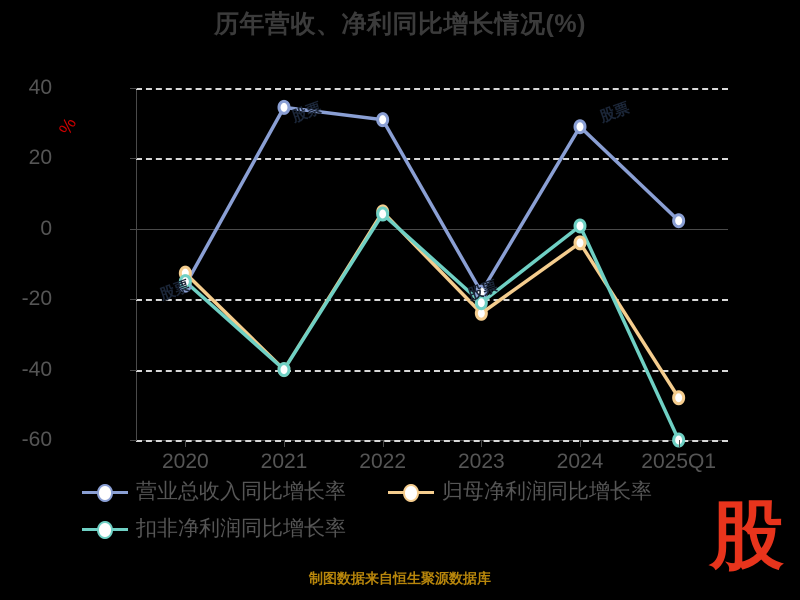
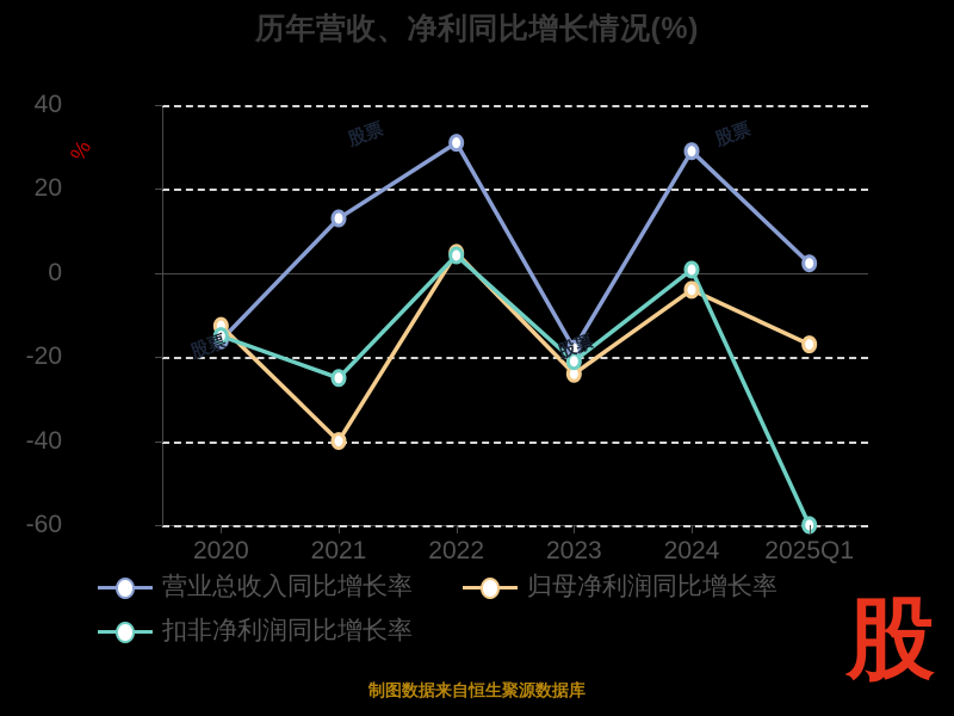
营业总收入同比增长率/2021: 34 -> 13
扣非净利润同比增长率/2021: -40 -> -25
归母净利润同比增长率/2025Q1: -48 -> -17
